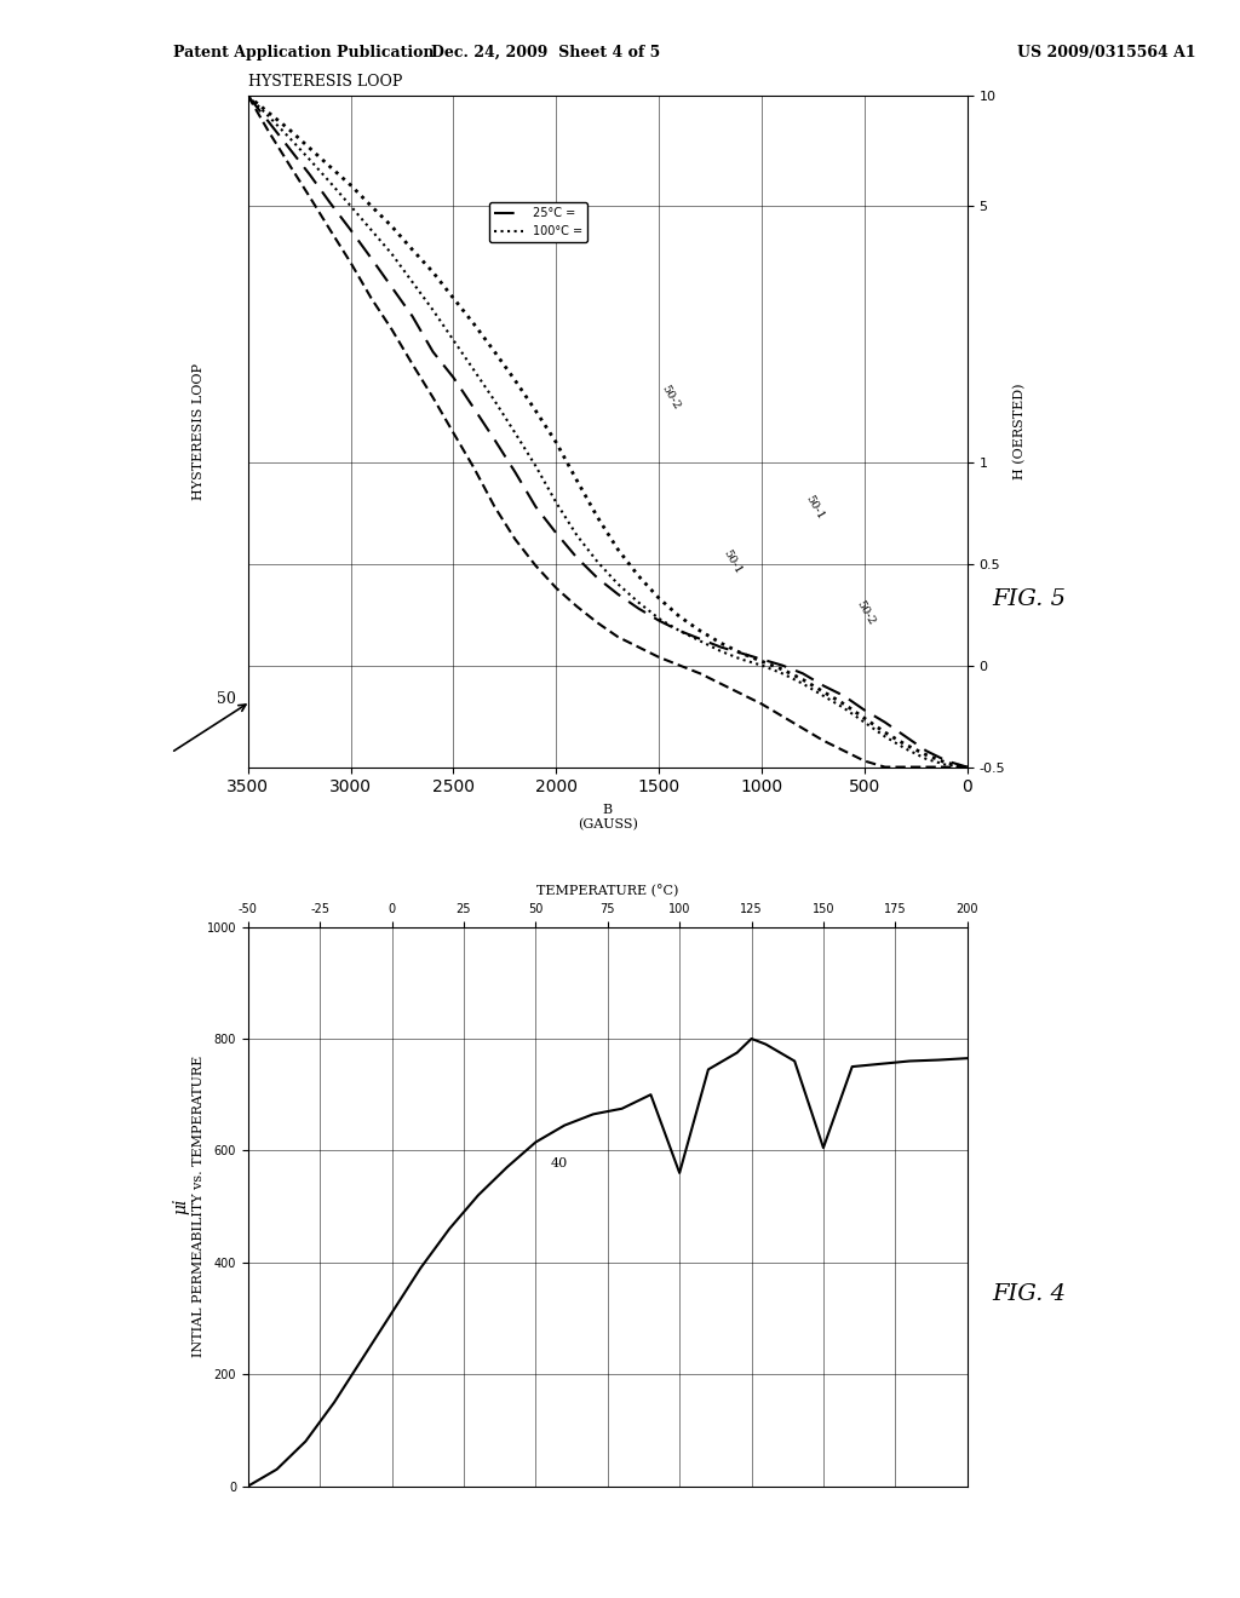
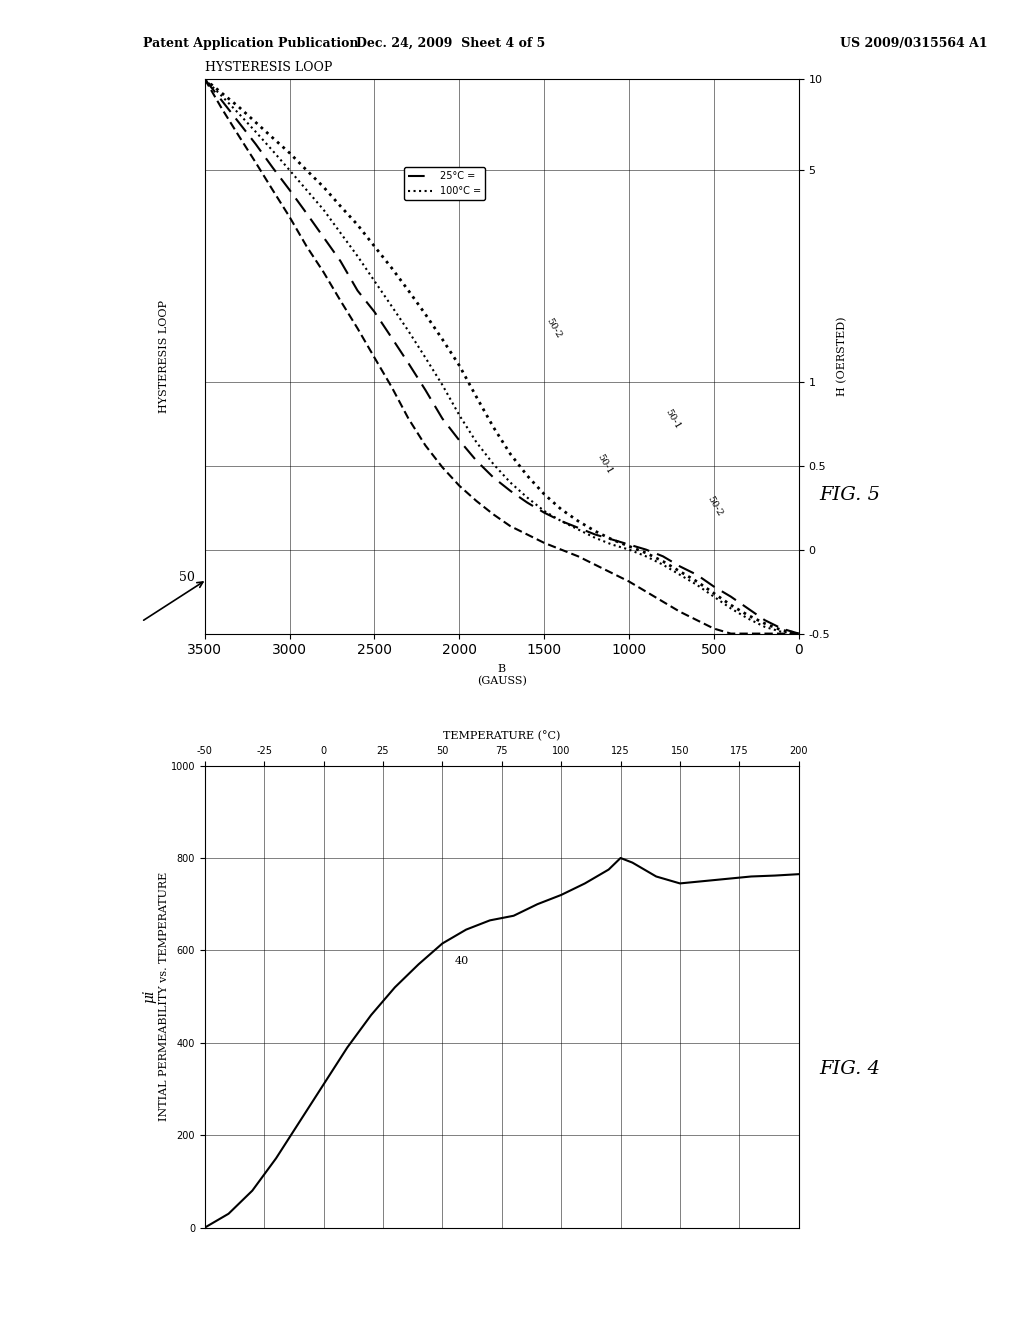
100: 560 -> 720
150: 605 -> 745
